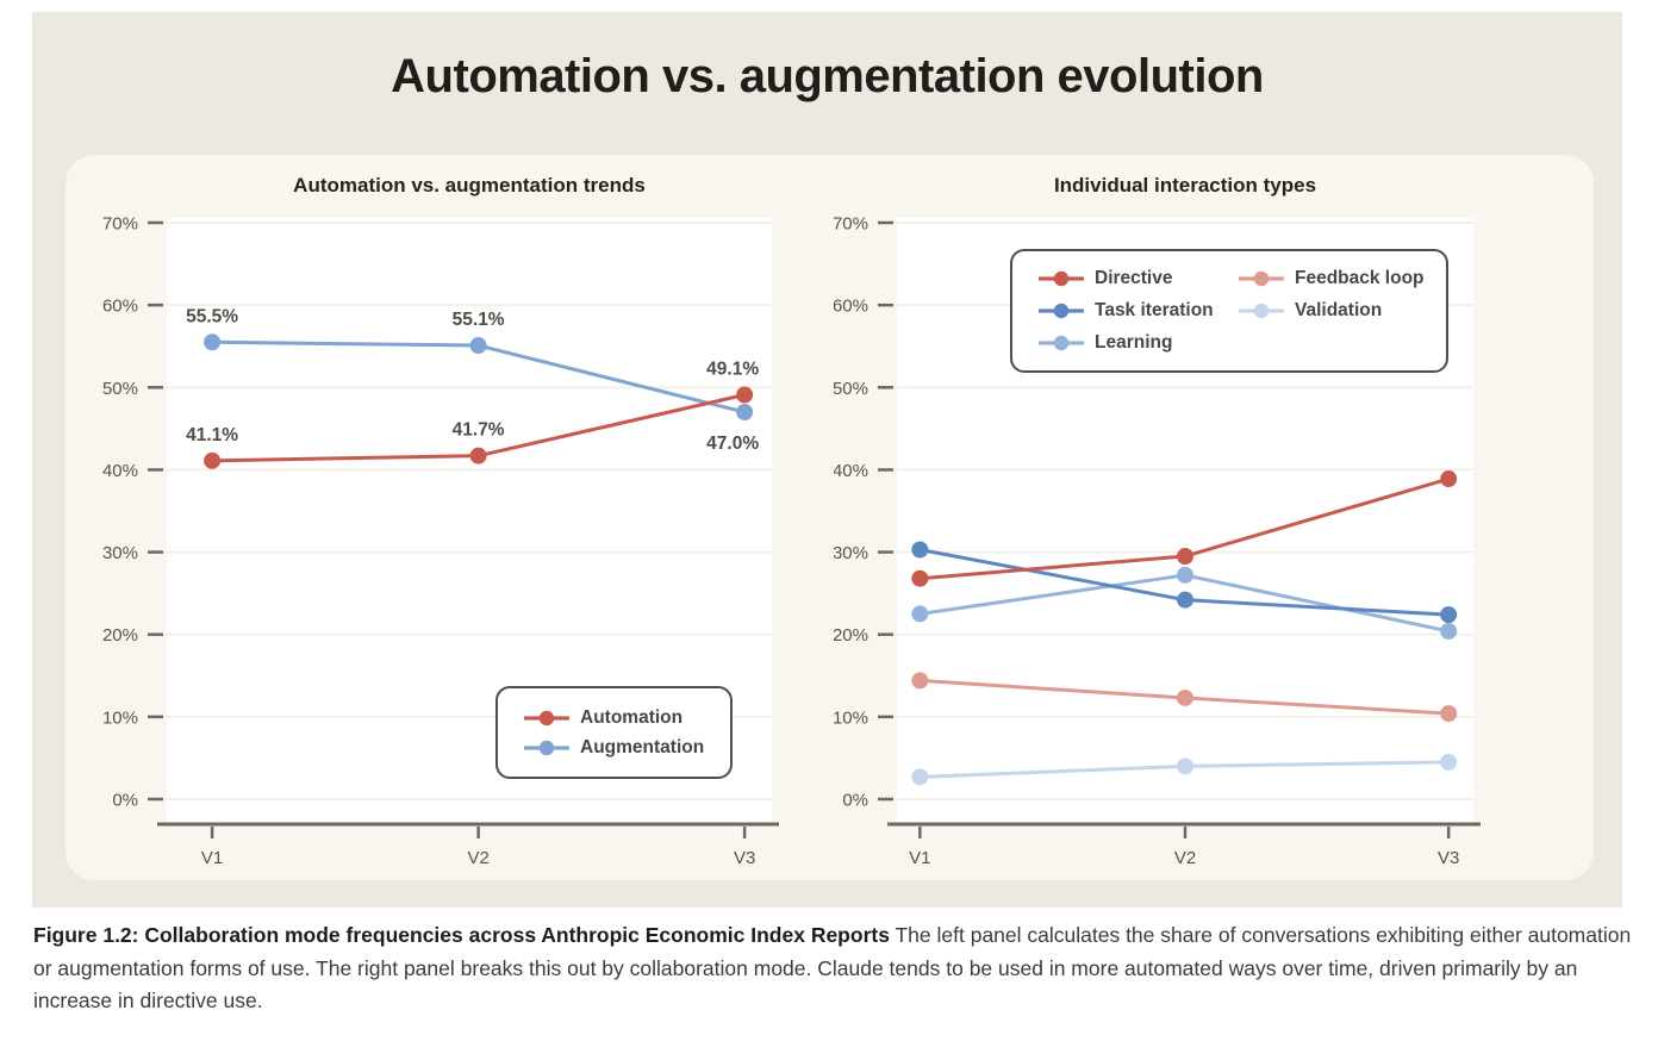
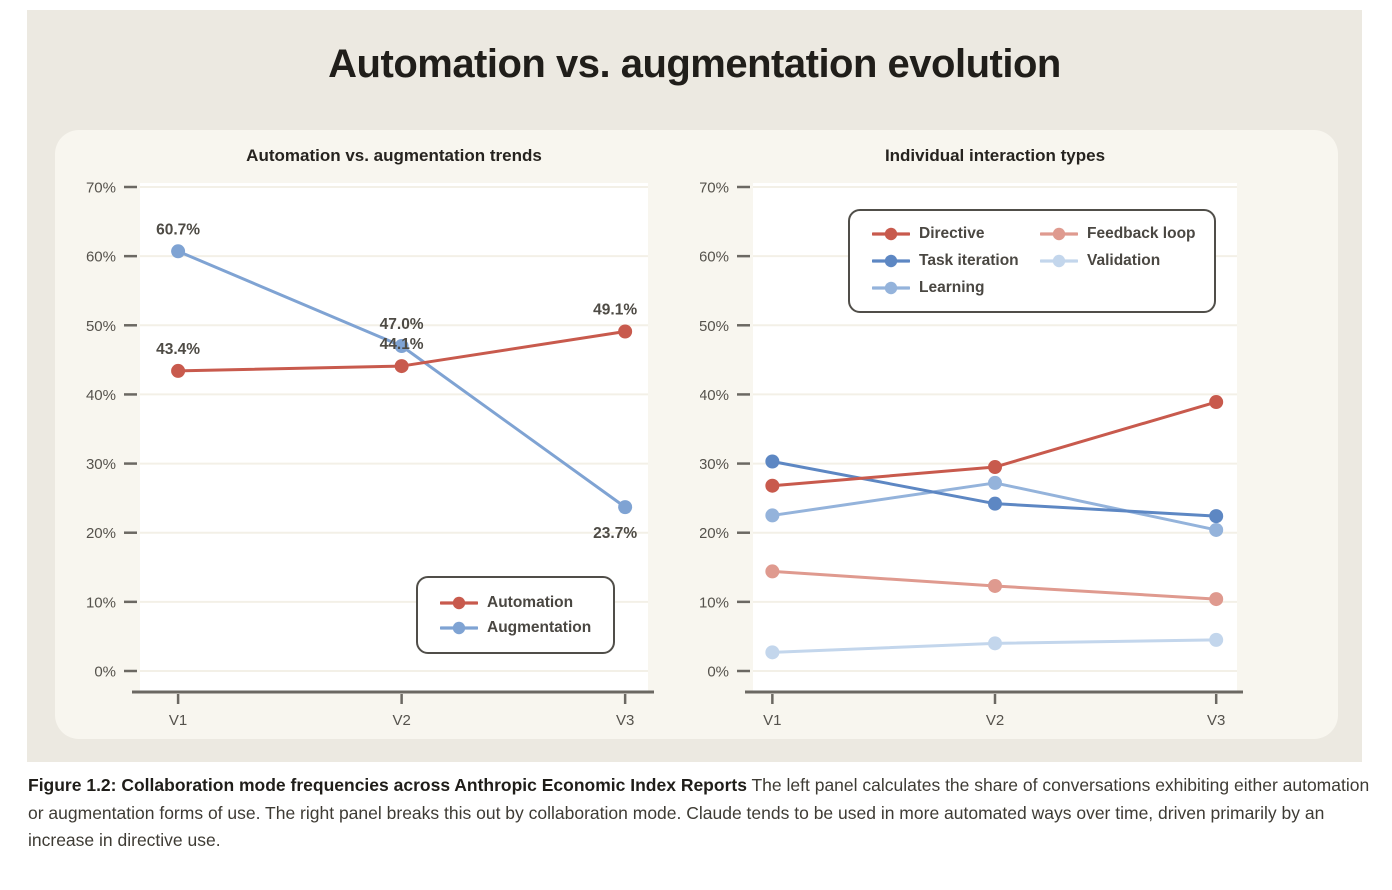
Automation vs. augmentation trends/Automation/V1: 41.1% -> 43.4%
Automation vs. augmentation trends/Augmentation/V1: 55.5% -> 60.7%
Automation vs. augmentation trends/Automation/V2: 41.7% -> 44.1%
Automation vs. augmentation trends/Augmentation/V2: 55.1% -> 47.0%
Automation vs. augmentation trends/Augmentation/V3: 47.0% -> 23.7%
